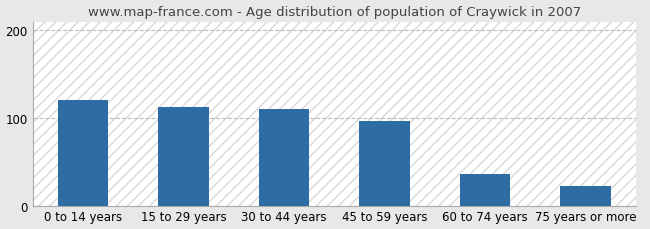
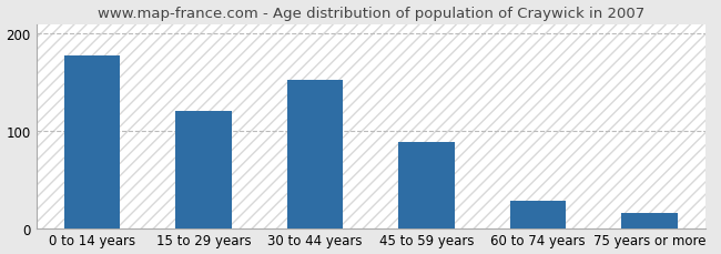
0 to 14 years: 120 -> 178
15 to 29 years: 112 -> 120
30 to 44 years: 110 -> 152
45 to 59 years: 96 -> 88
60 to 74 years: 36 -> 28
75 years or more: 22 -> 15
